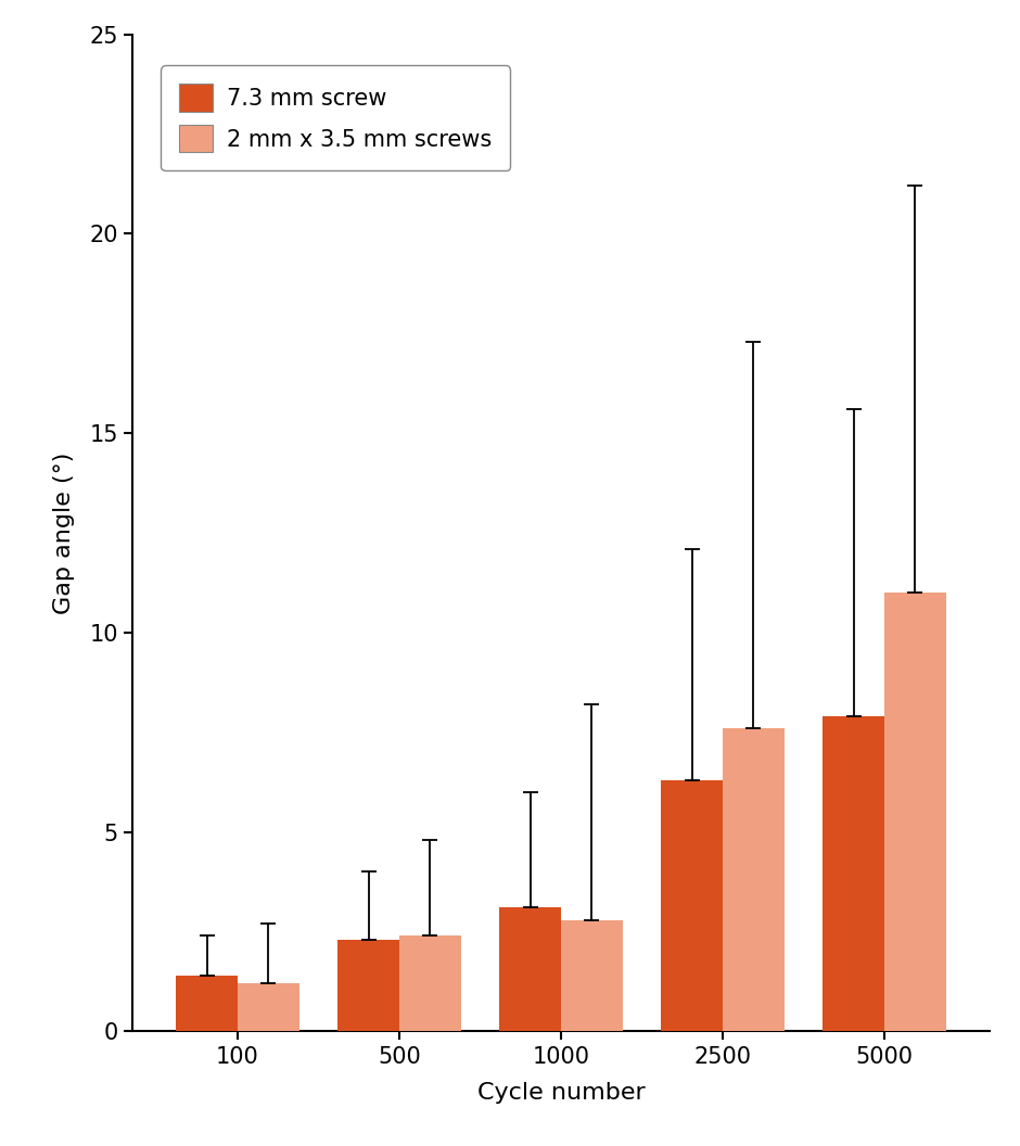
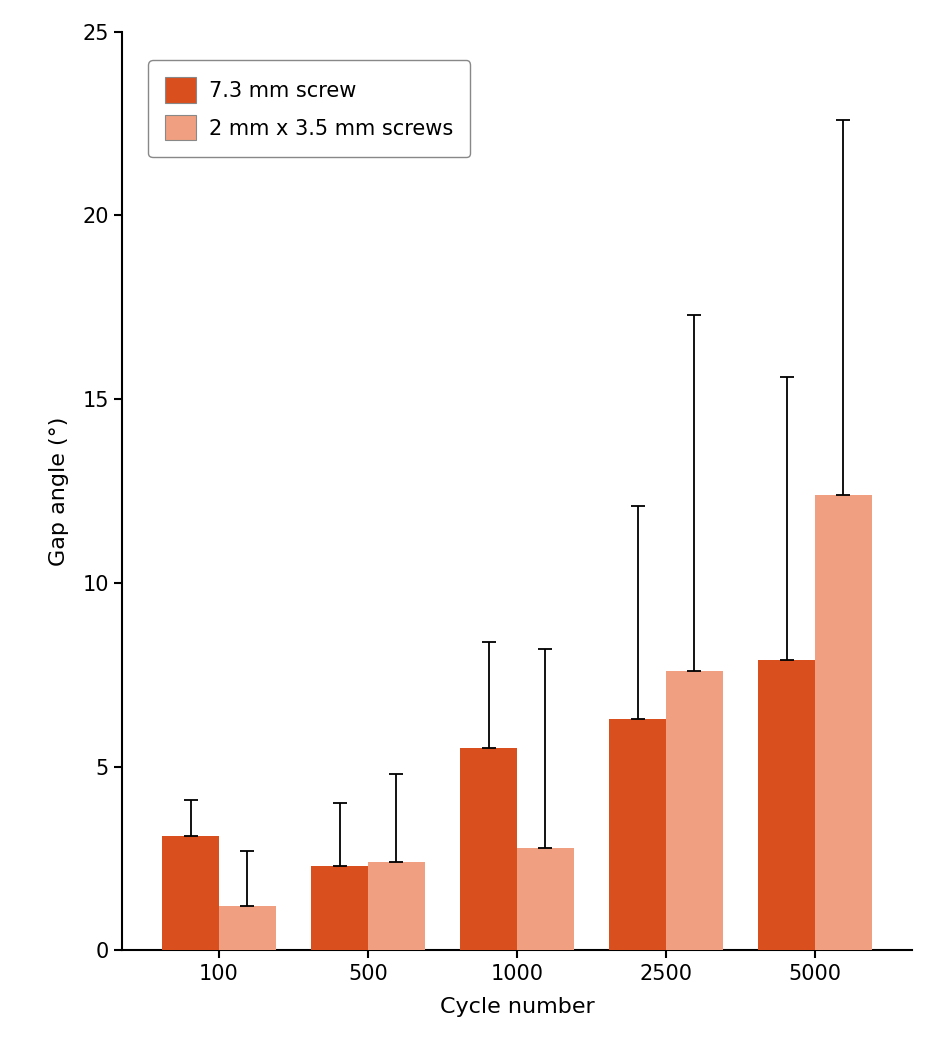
7.3 mm screw/100: 1.4 -> 3.1
7.3 mm screw/1000: 3.1 -> 5.5
2 mm x 3.5 mm screws/5000: 11.0 -> 12.4
